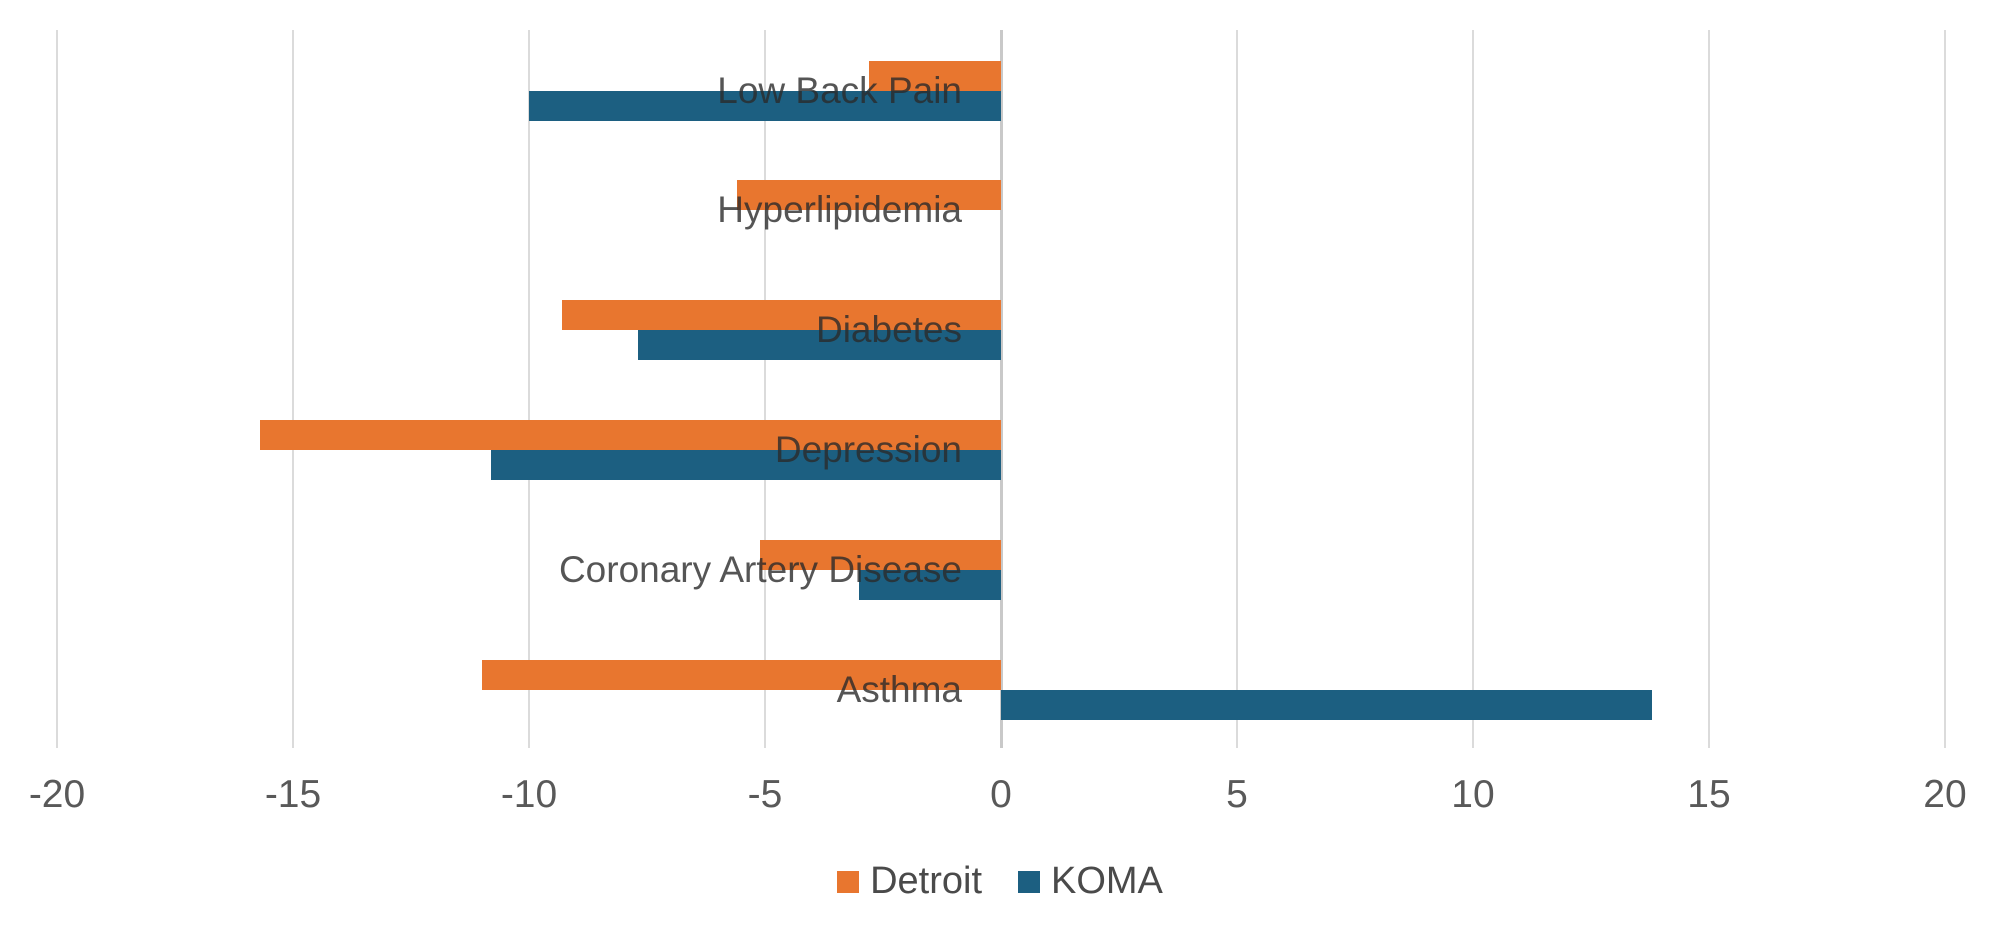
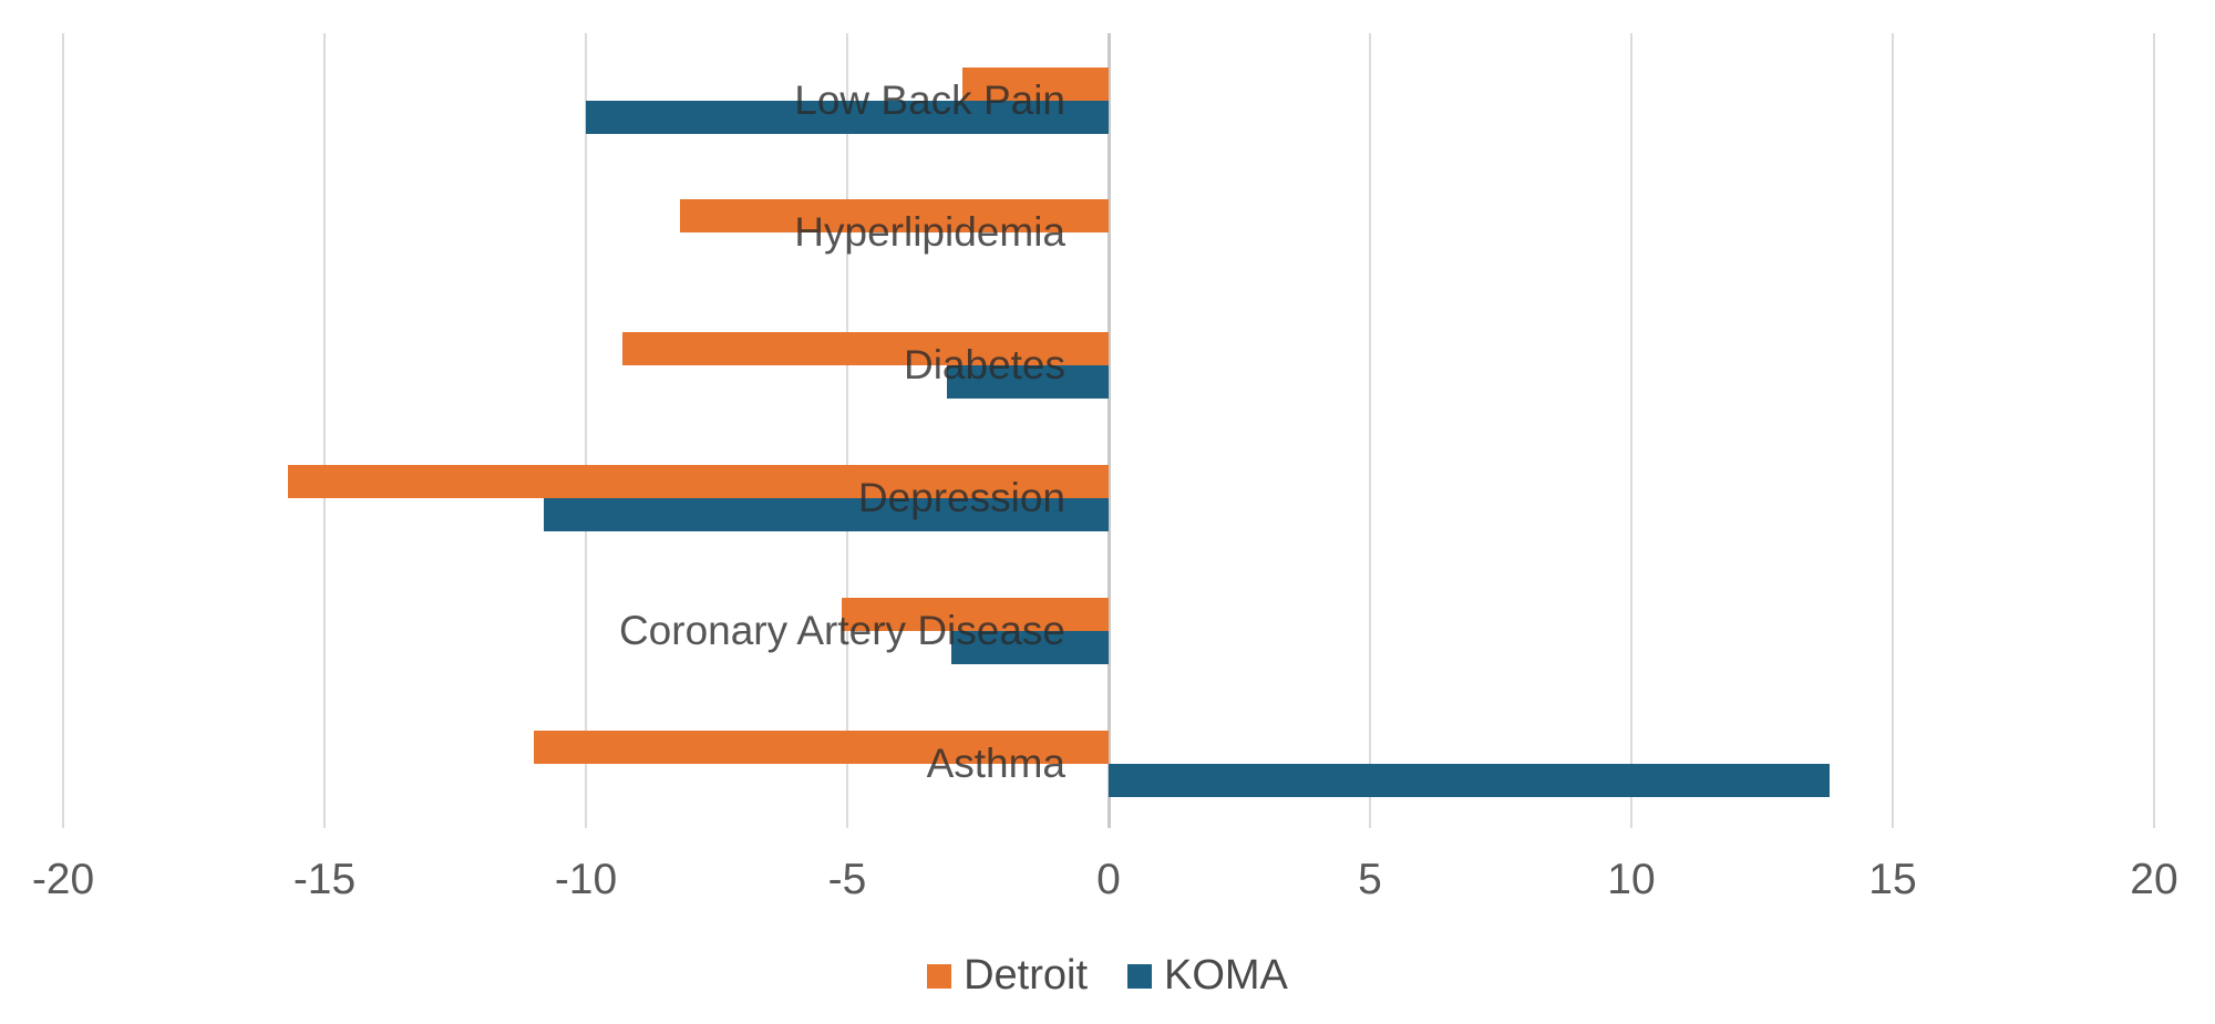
Detroit/Hyperlipidemia: -5.6 -> -8.2
KOMA/Diabetes: -7.7 -> -3.1
